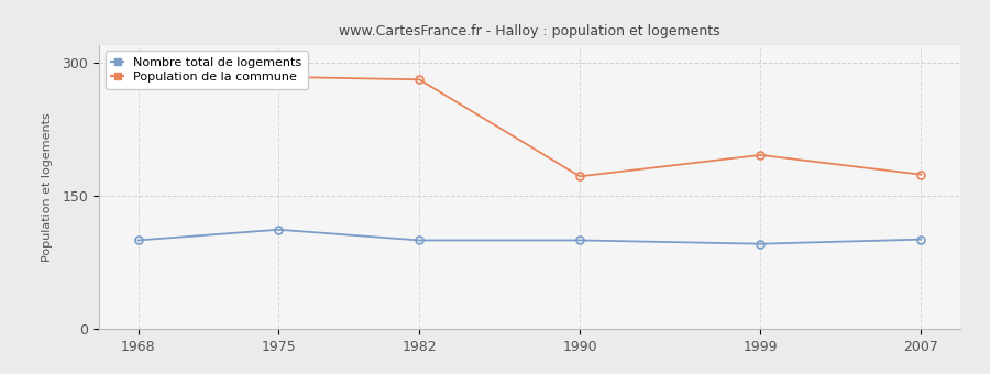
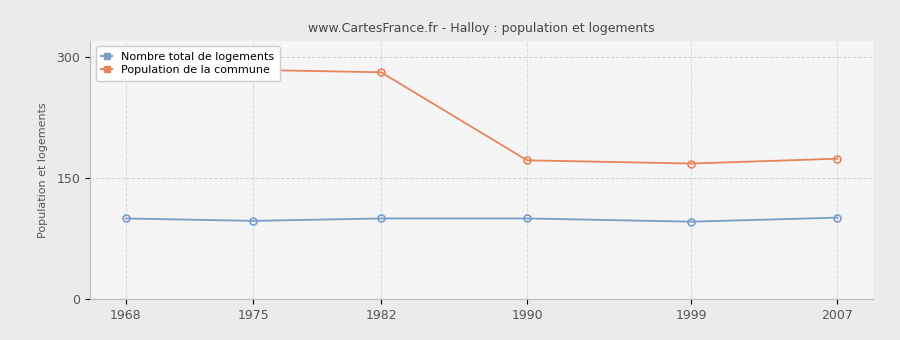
Nombre total de logements/1975: 112 -> 97
Population de la commune/1999: 196 -> 168
